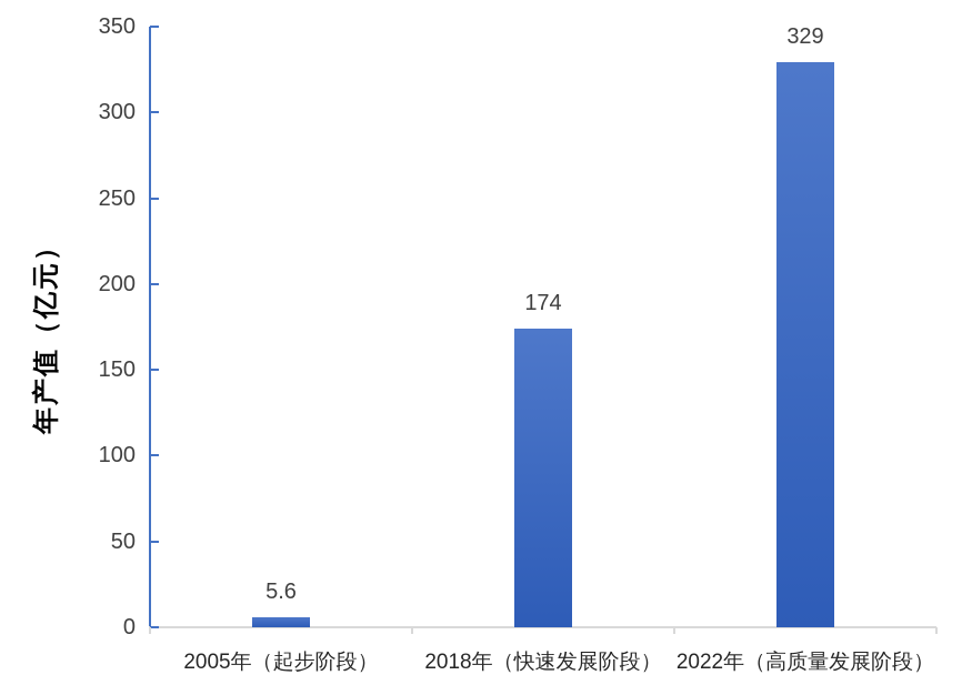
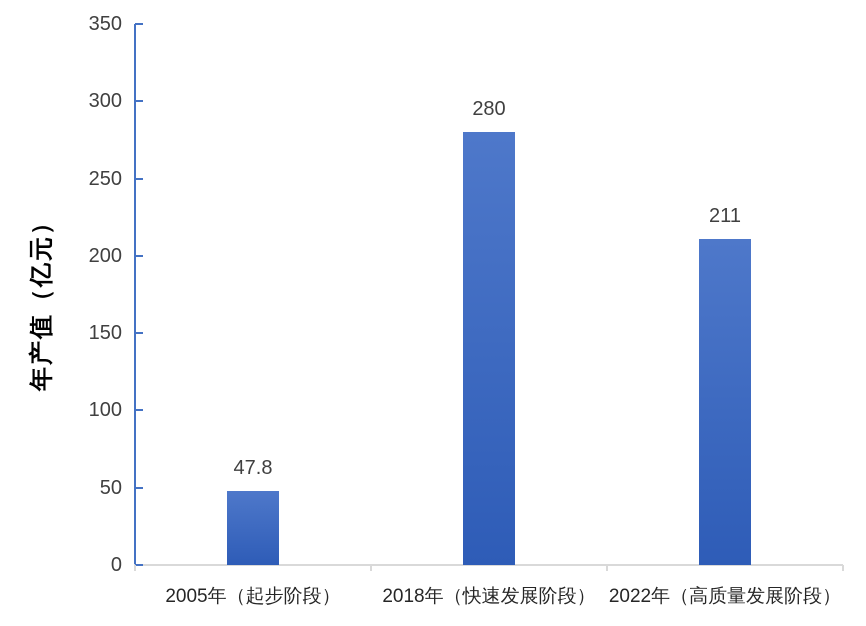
2005年（起步阶段）: 5.6 -> 47.8
2018年（快速发展阶段）: 174 -> 280
2022年（高质量发展阶段）: 329 -> 211
